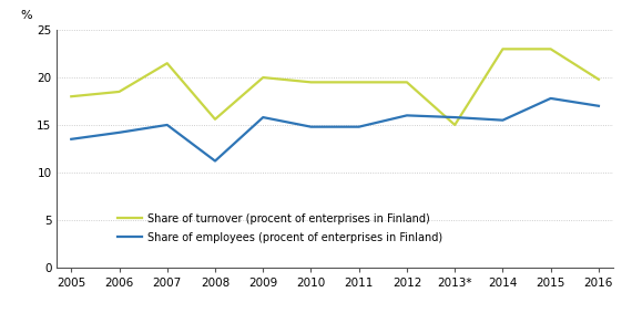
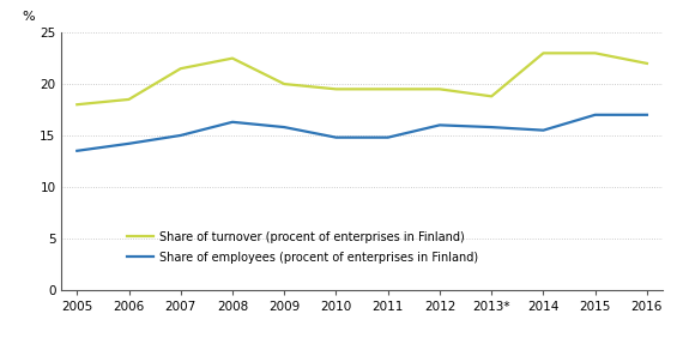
Share of turnover (procent of enterprises in Finland)/2008: 15.6 -> 22.5
Share of employees (procent of enterprises in Finland)/2008: 11.2 -> 16.3
Share of turnover (procent of enterprises in Finland)/2013*: 15.0 -> 18.8
Share of employees (procent of enterprises in Finland)/2015: 17.8 -> 17.0
Share of turnover (procent of enterprises in Finland)/2016: 19.8 -> 22.0
